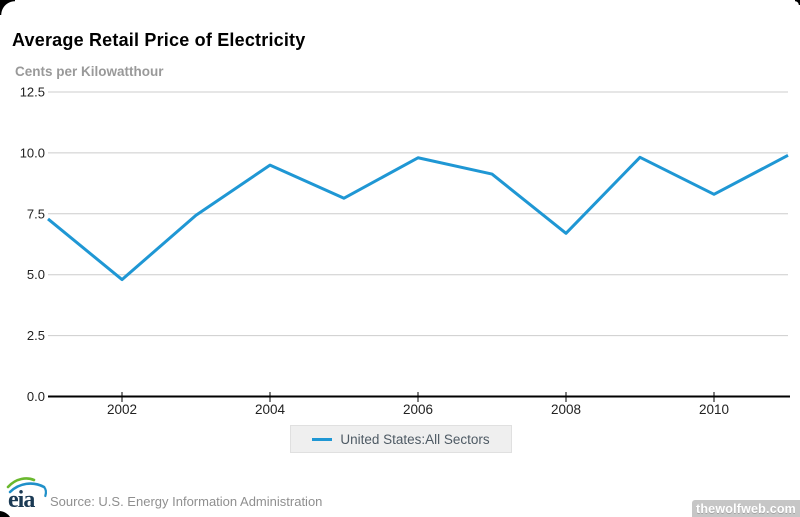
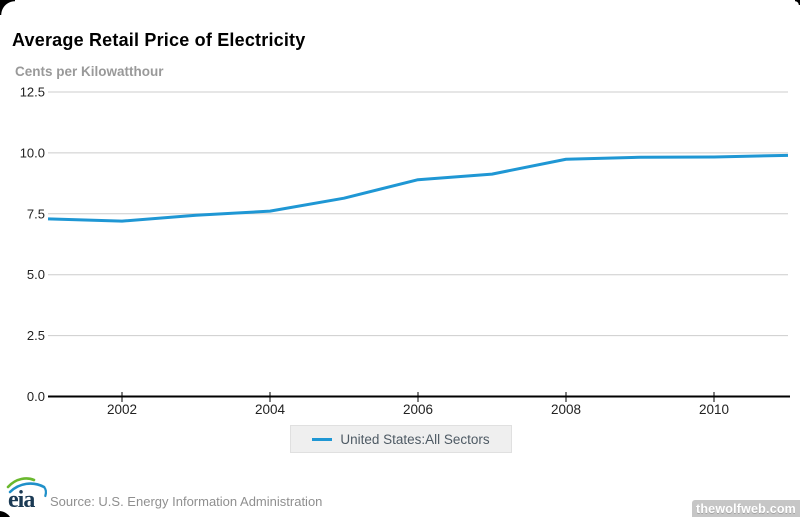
2002: 4.8 -> 7.2
2004: 9.5 -> 7.6
2006: 9.8 -> 8.9
2008: 6.7 -> 9.7
2010: 8.3 -> 9.8
